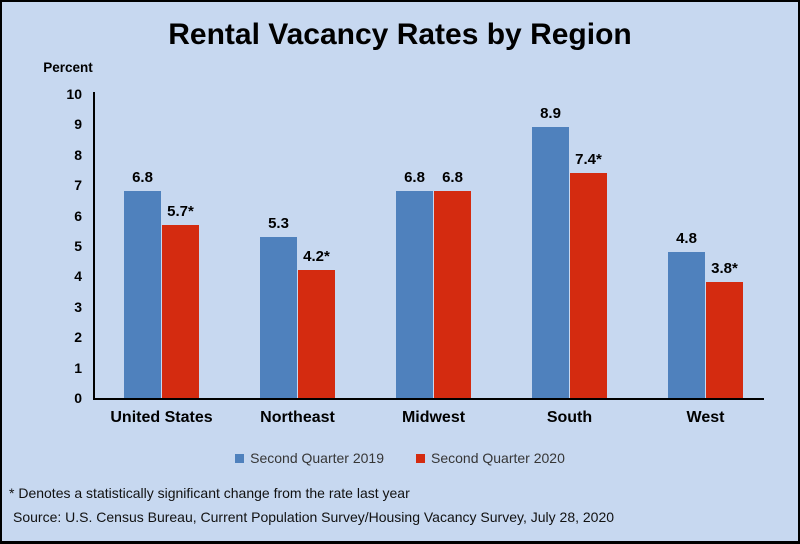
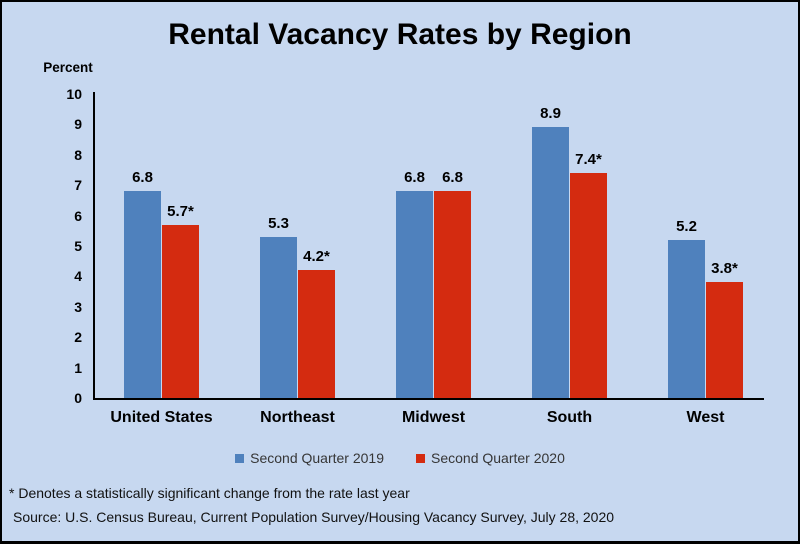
Second Quarter 2019/West: 4.8 -> 5.2
